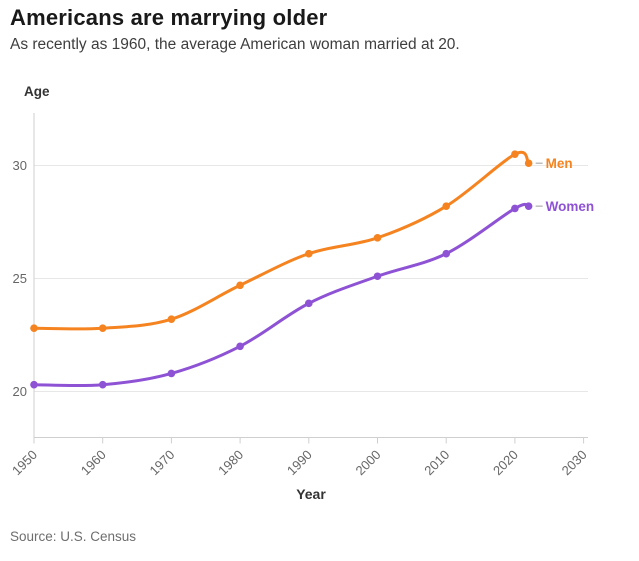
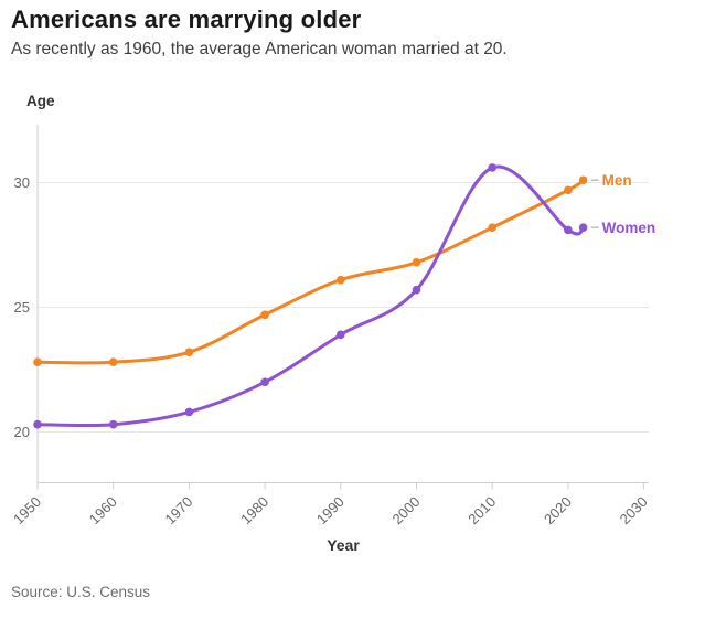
Women/2000: 25.1 -> 25.7
Women/2010: 26.1 -> 30.6
Men/2020: 30.5 -> 29.7
